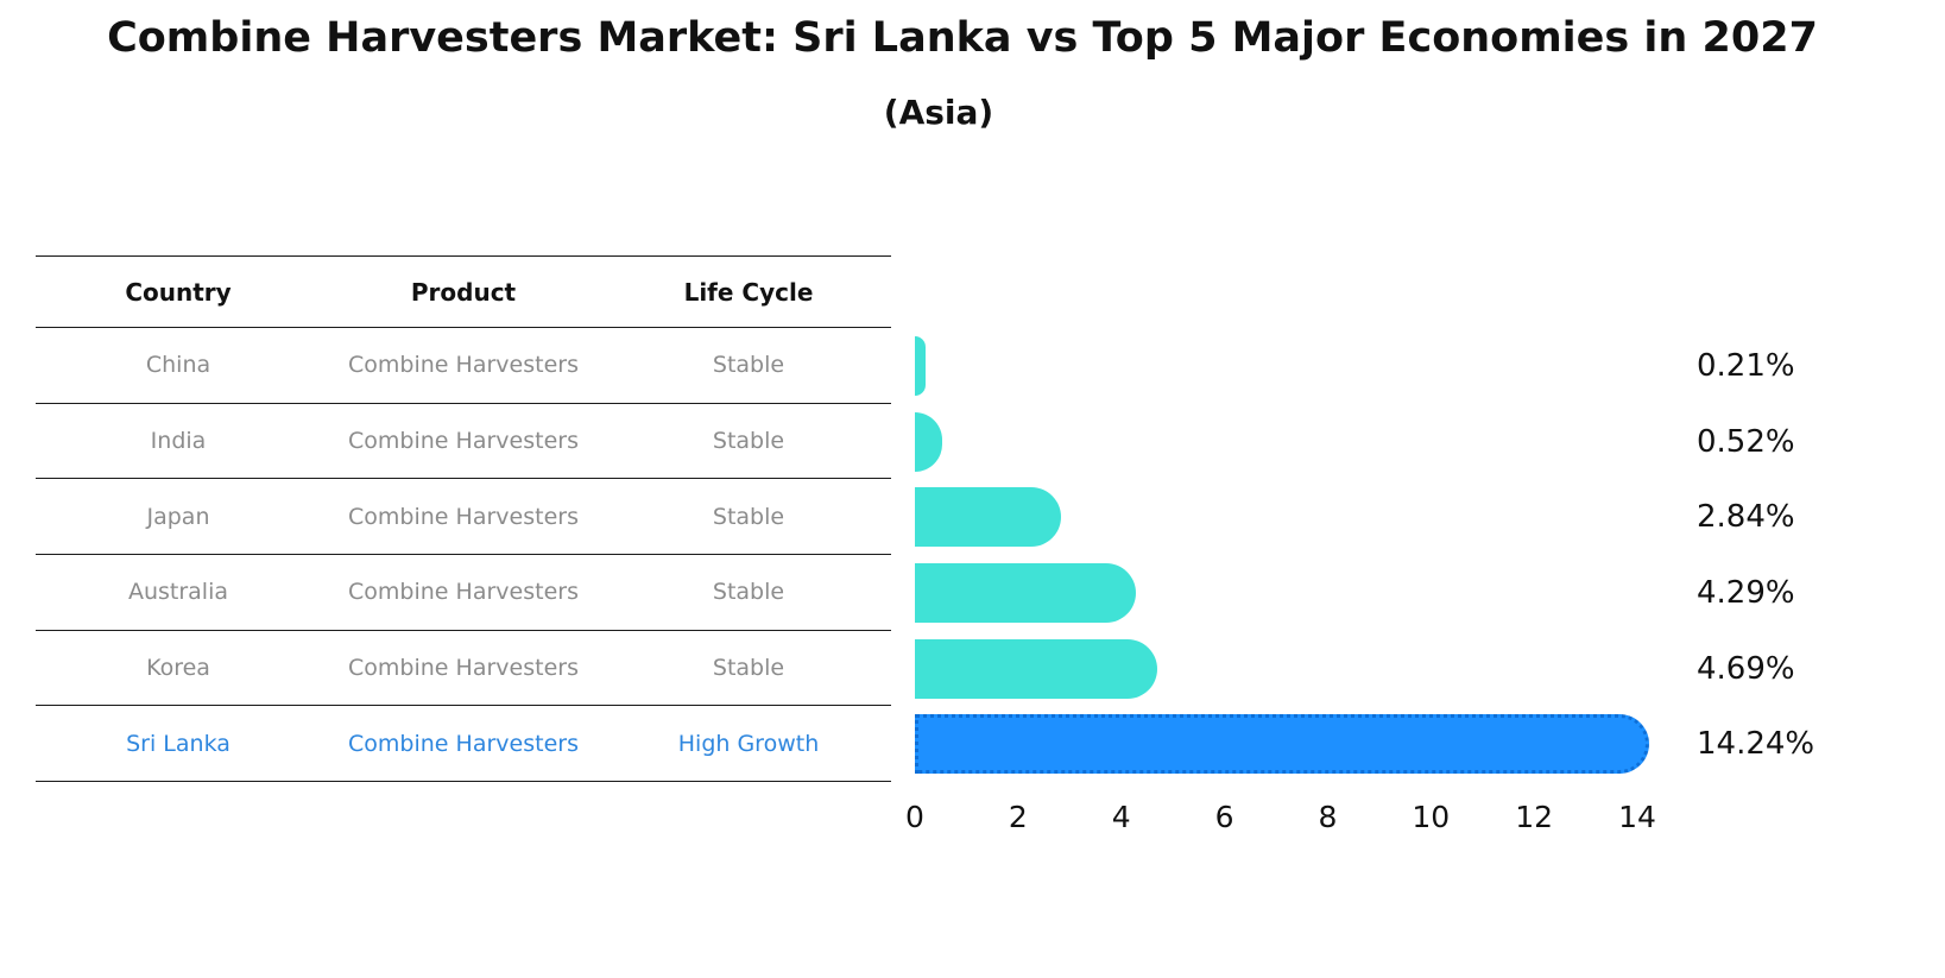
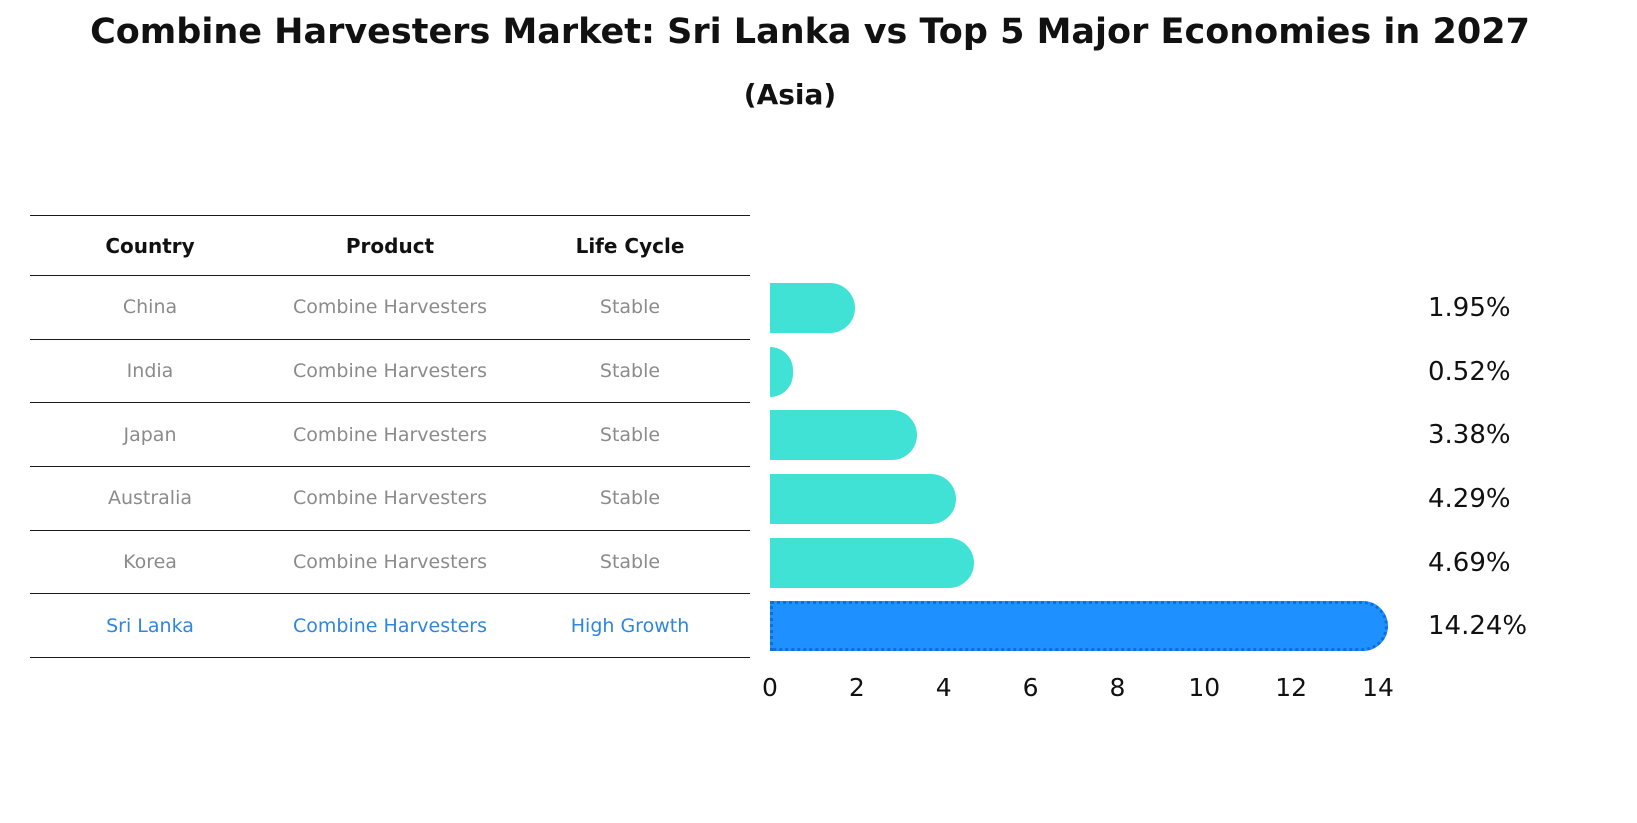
China: 0.21% -> 1.95%
Japan: 2.84% -> 3.38%
